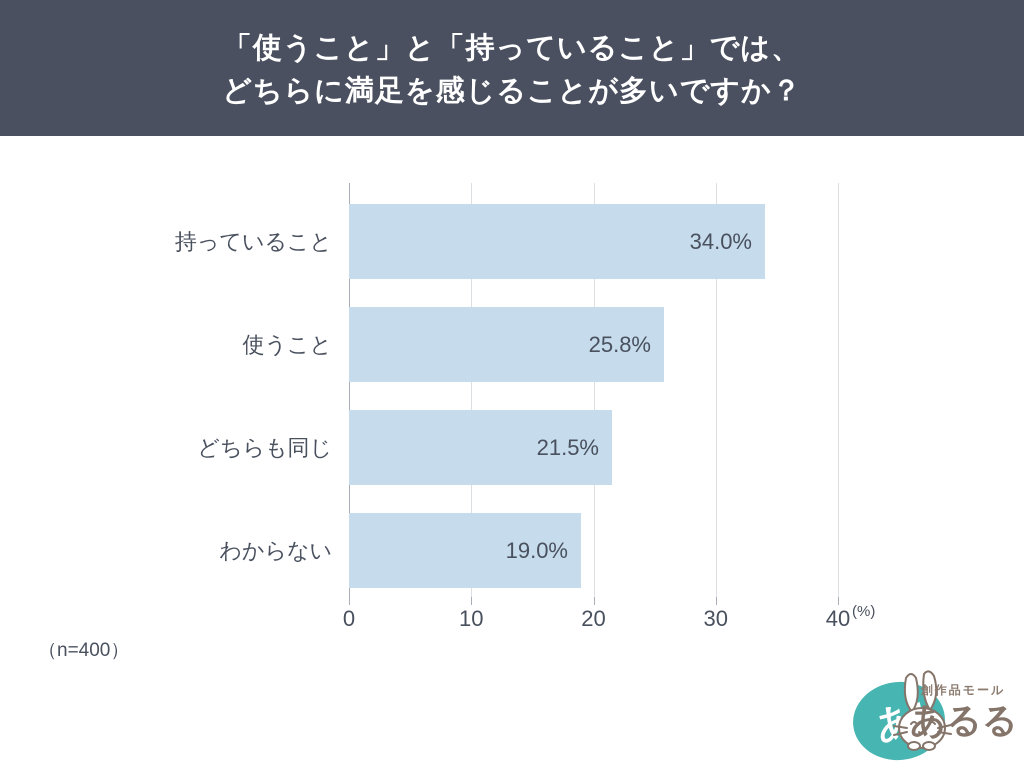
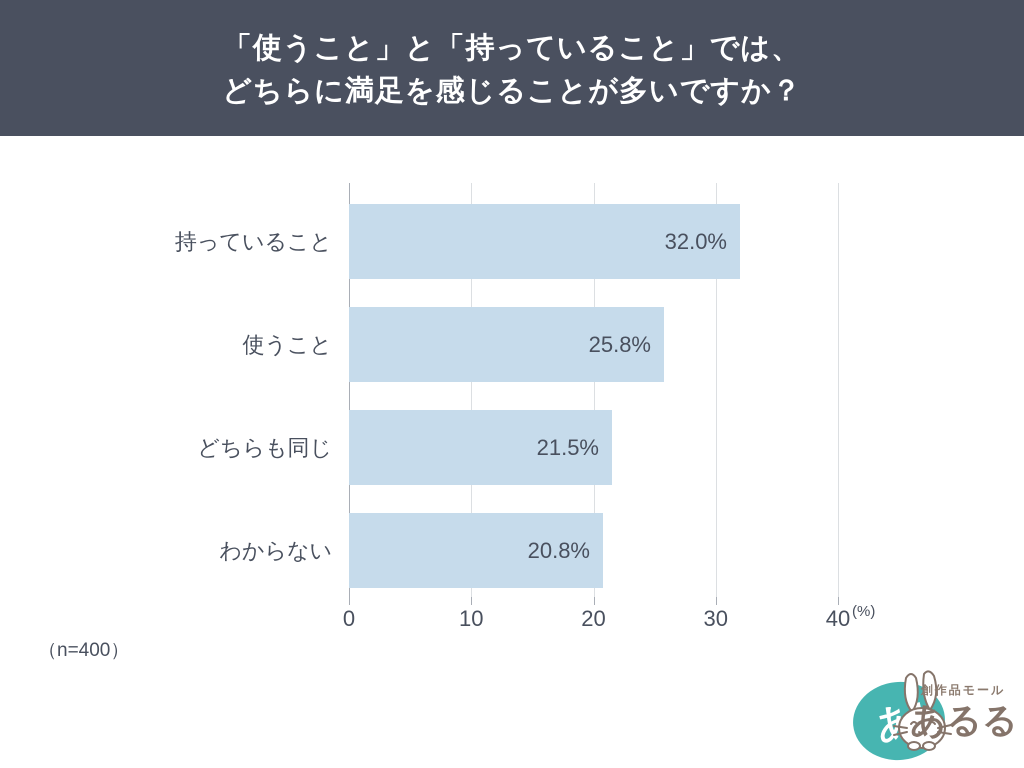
持っていること: 34.0% -> 32.0%
わからない: 19.0% -> 20.8%
